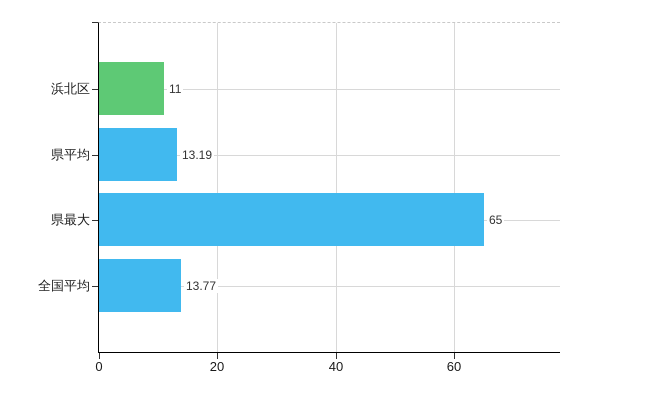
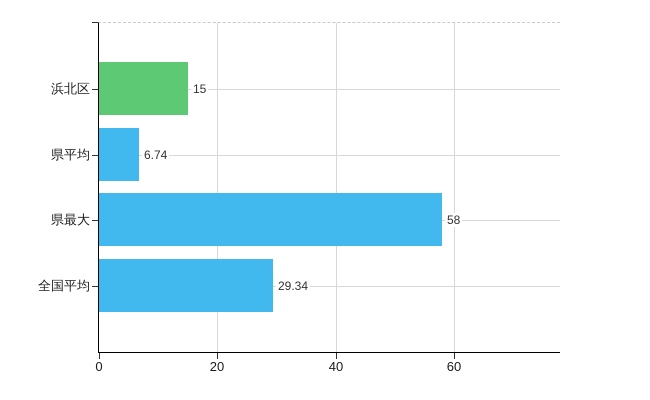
浜北区: 11 -> 15
県平均: 13.19 -> 6.74
県最大: 65 -> 58
全国平均: 13.77 -> 29.34
